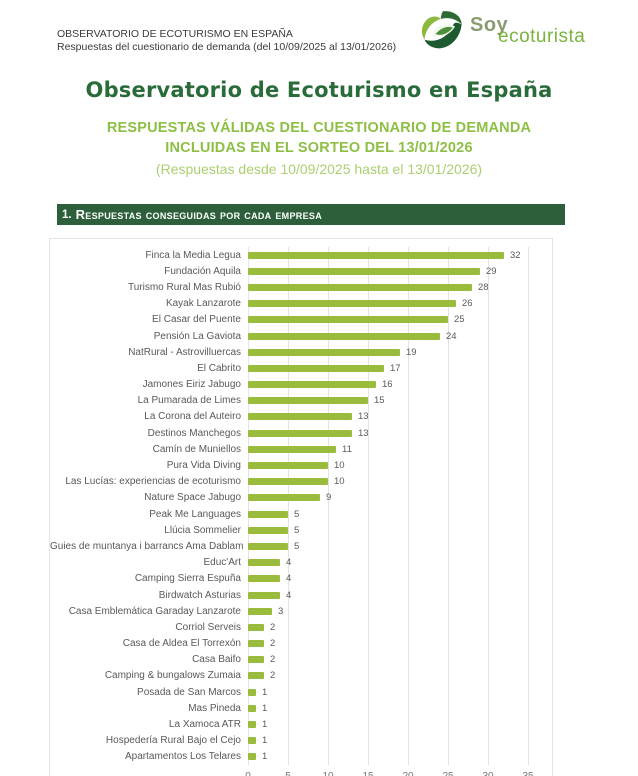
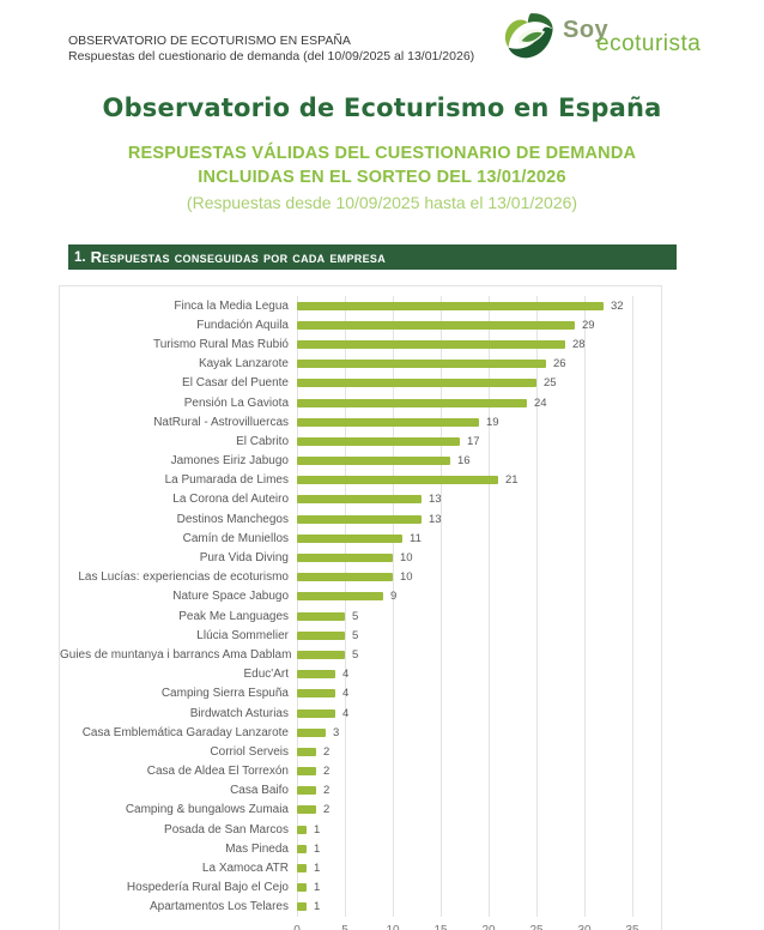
La Pumarada de Limes: 15 -> 21
